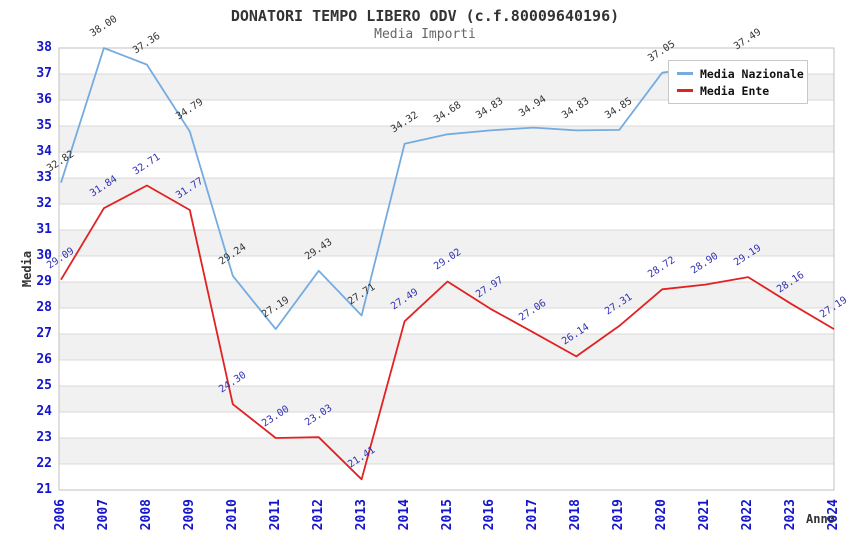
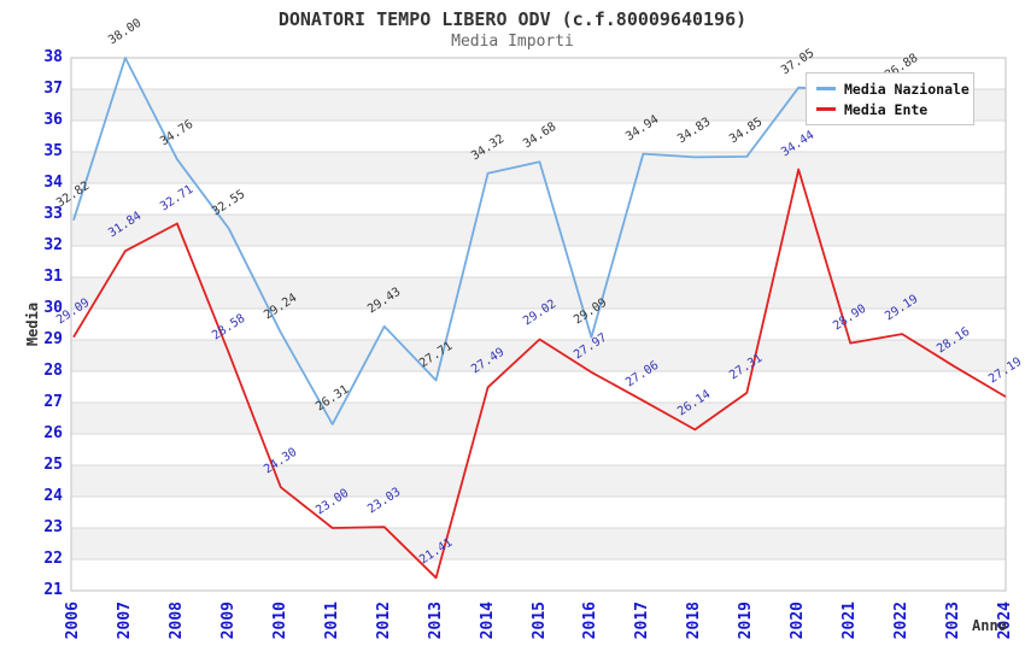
Media Nazionale/2008: 37.36 -> 34.76
Media Nazionale/2009: 34.79 -> 32.55
Media Ente/2009: 31.77 -> 28.58
Media Nazionale/2011: 27.19 -> 26.31
Media Nazionale/2016: 34.83 -> 29.09
Media Ente/2020: 28.72 -> 34.44
Media Nazionale/2022: 37.49 -> 36.88
